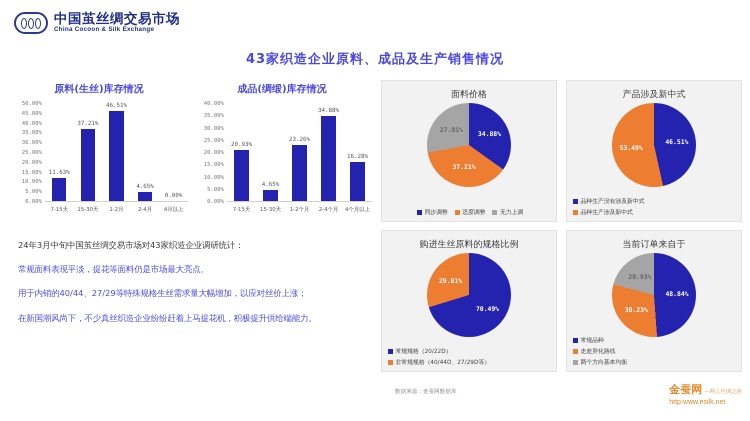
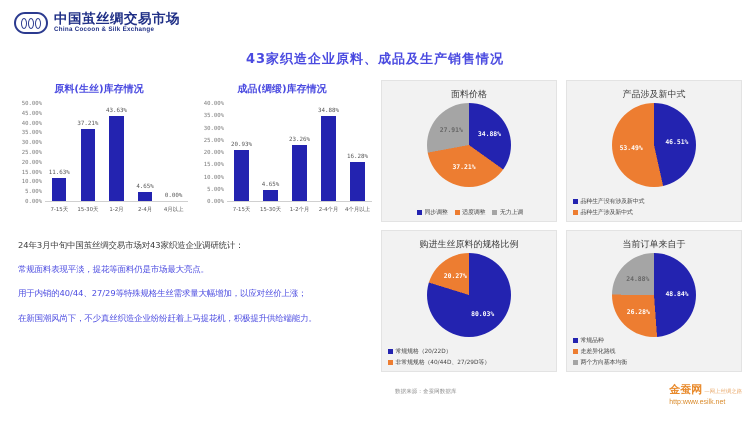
原料(生丝)库存情况/1-2月: 46.51% -> 43.63%
购进生丝原料的规格比例/常规规格（20/22D）: 70.49% -> 80.03%
购进生丝原料的规格比例/非常规规格（40/44D、27/29D等）: 29.81% -> 20.27%
当前订单来自于/走差异化路线: 30.23% -> 26.28%
当前订单来自于/两个方向基本均衡: 20.93% -> 24.88%
